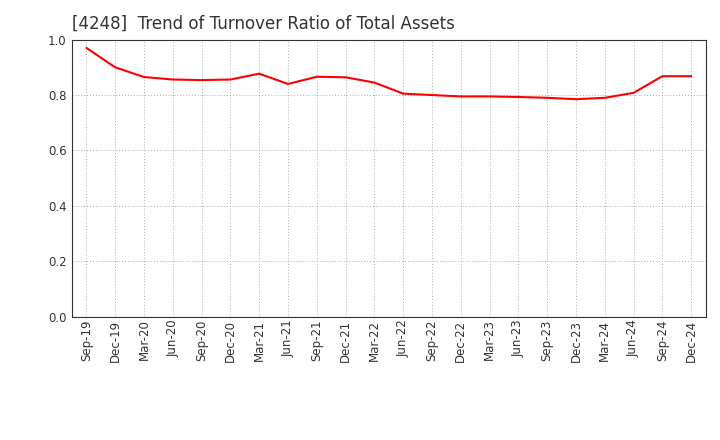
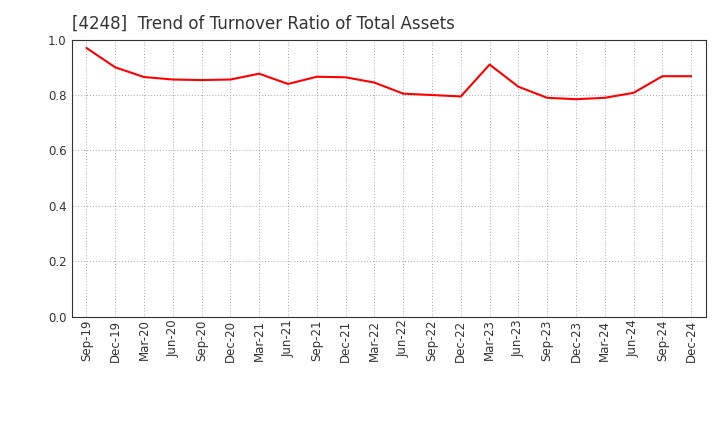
Mar-23: 0.795 -> 0.910
Jun-23: 0.793 -> 0.830
